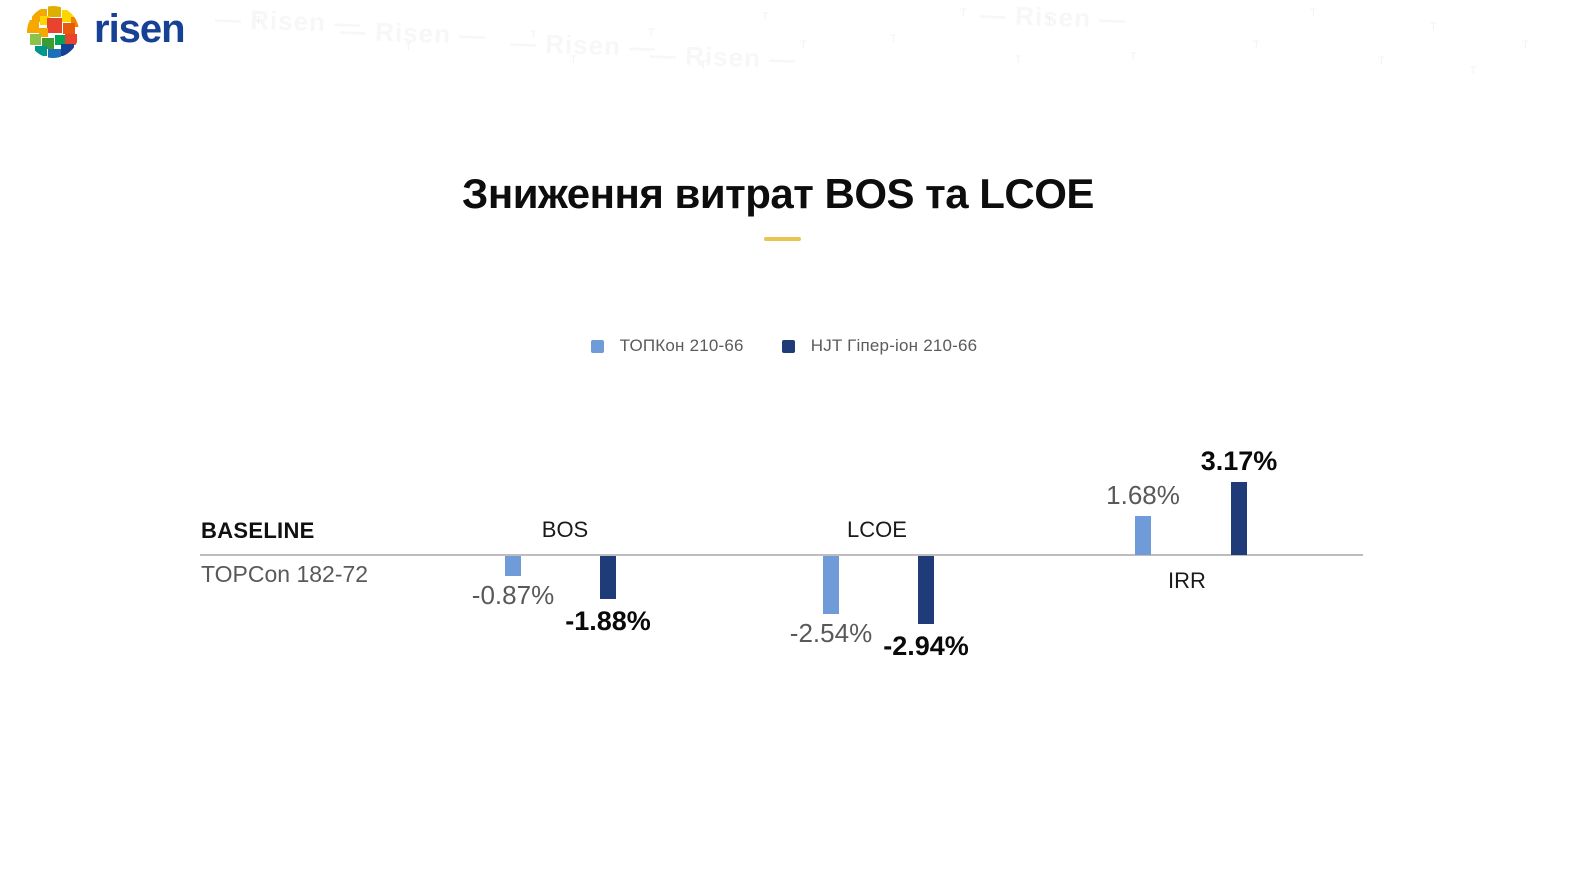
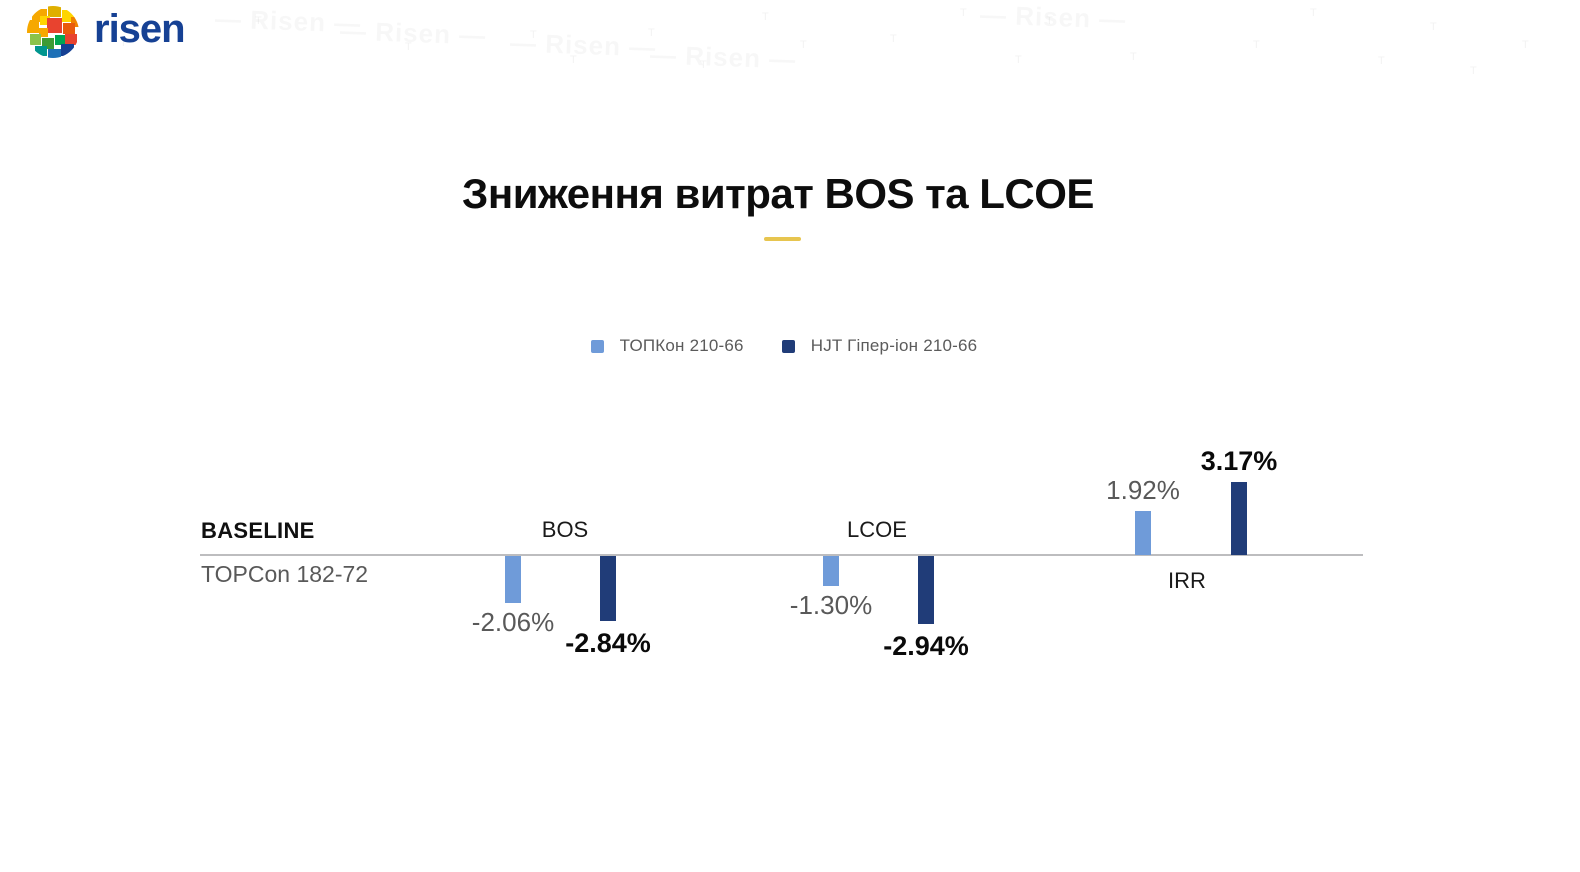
ТОПКон 210-66/BOS: -0.87% -> -2.06%
HJT Гіпер-іон 210-66/BOS: -1.88% -> -2.84%
ТОПКон 210-66/LCOE: -2.54% -> -1.30%
ТОПКон 210-66/IRR: 1.68% -> 1.92%
